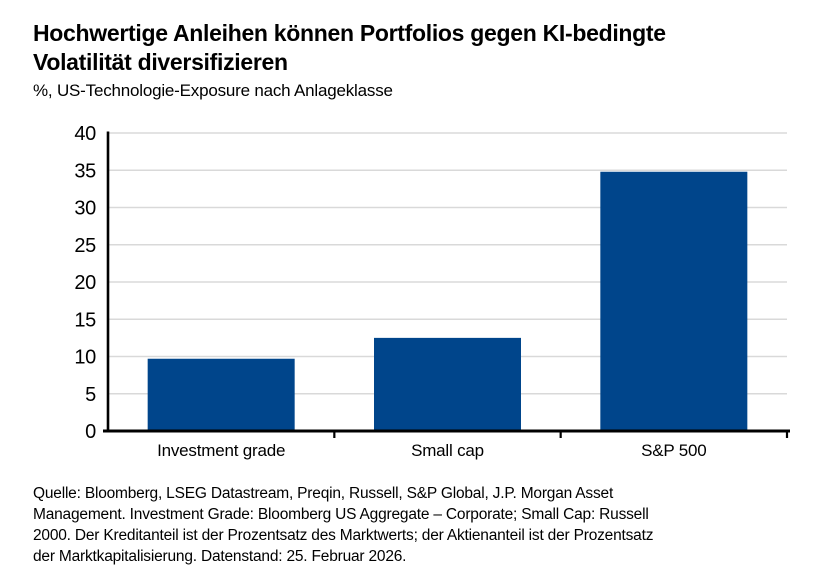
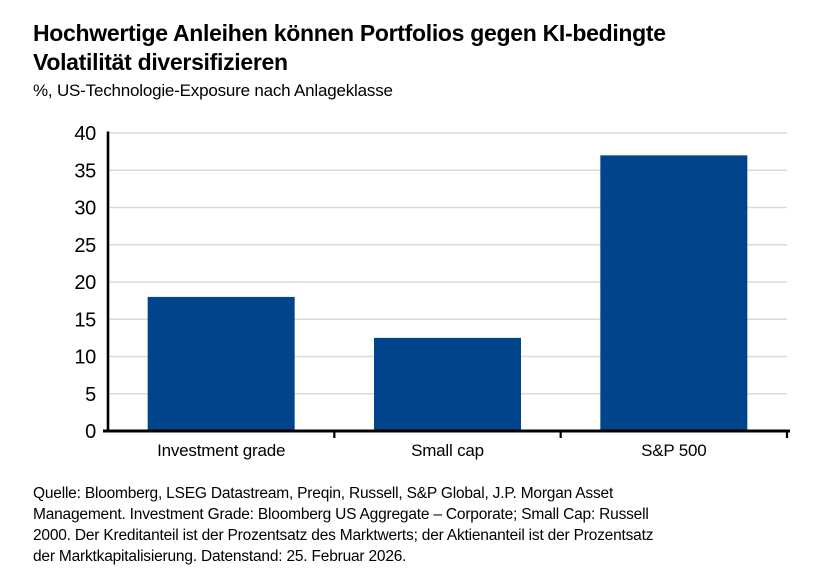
Investment grade: 10 -> 18
S&P 500: 35 -> 37
